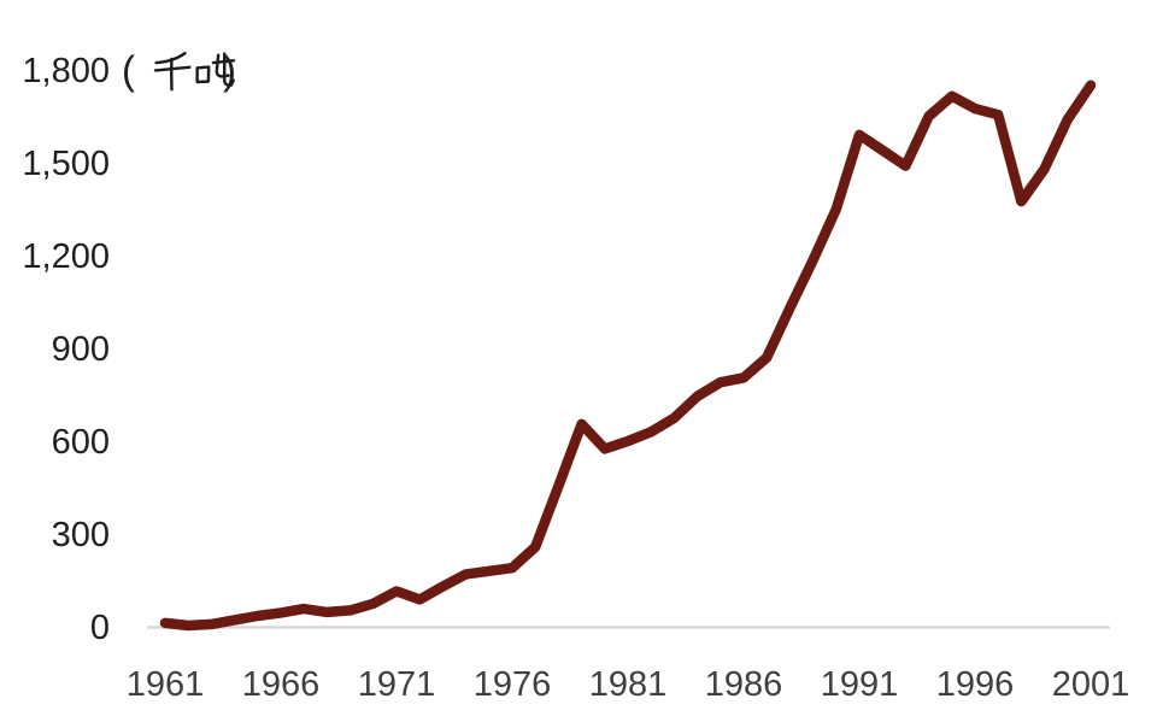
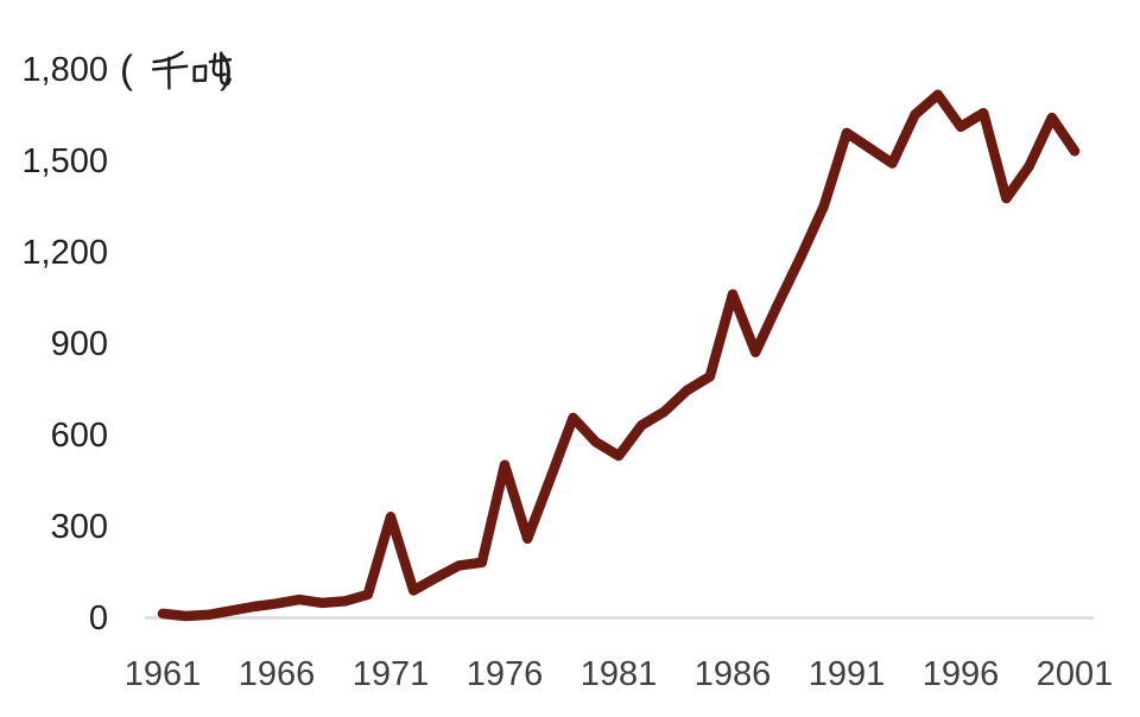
1971: 120 -> 330
1976: 190 -> 500
1981: 600 -> 530
1986: 800 -> 1060
1996: 1680 -> 1610
2001: 1750 -> 1530
